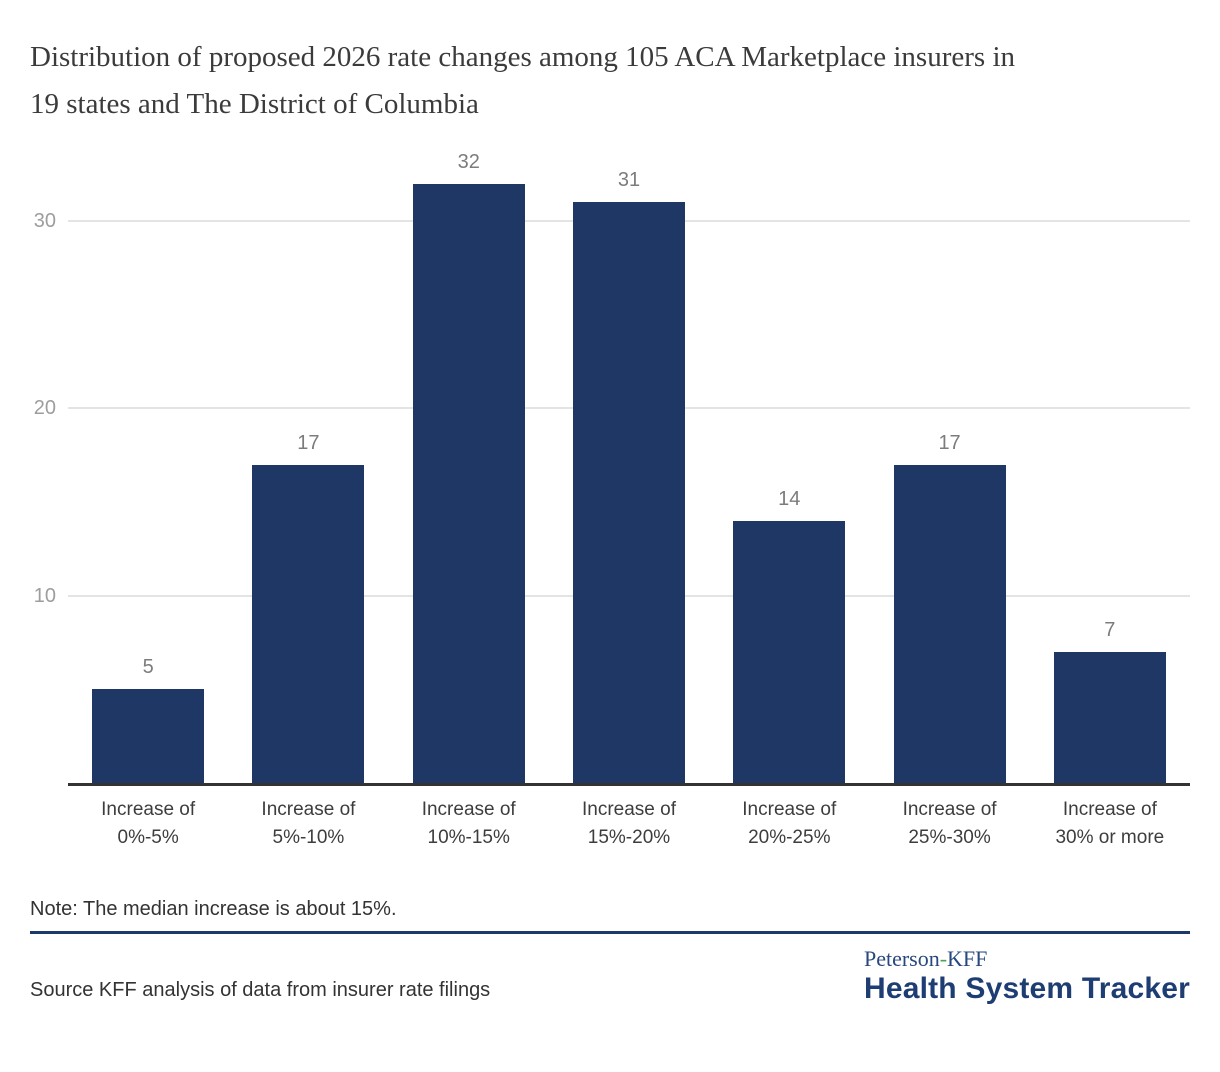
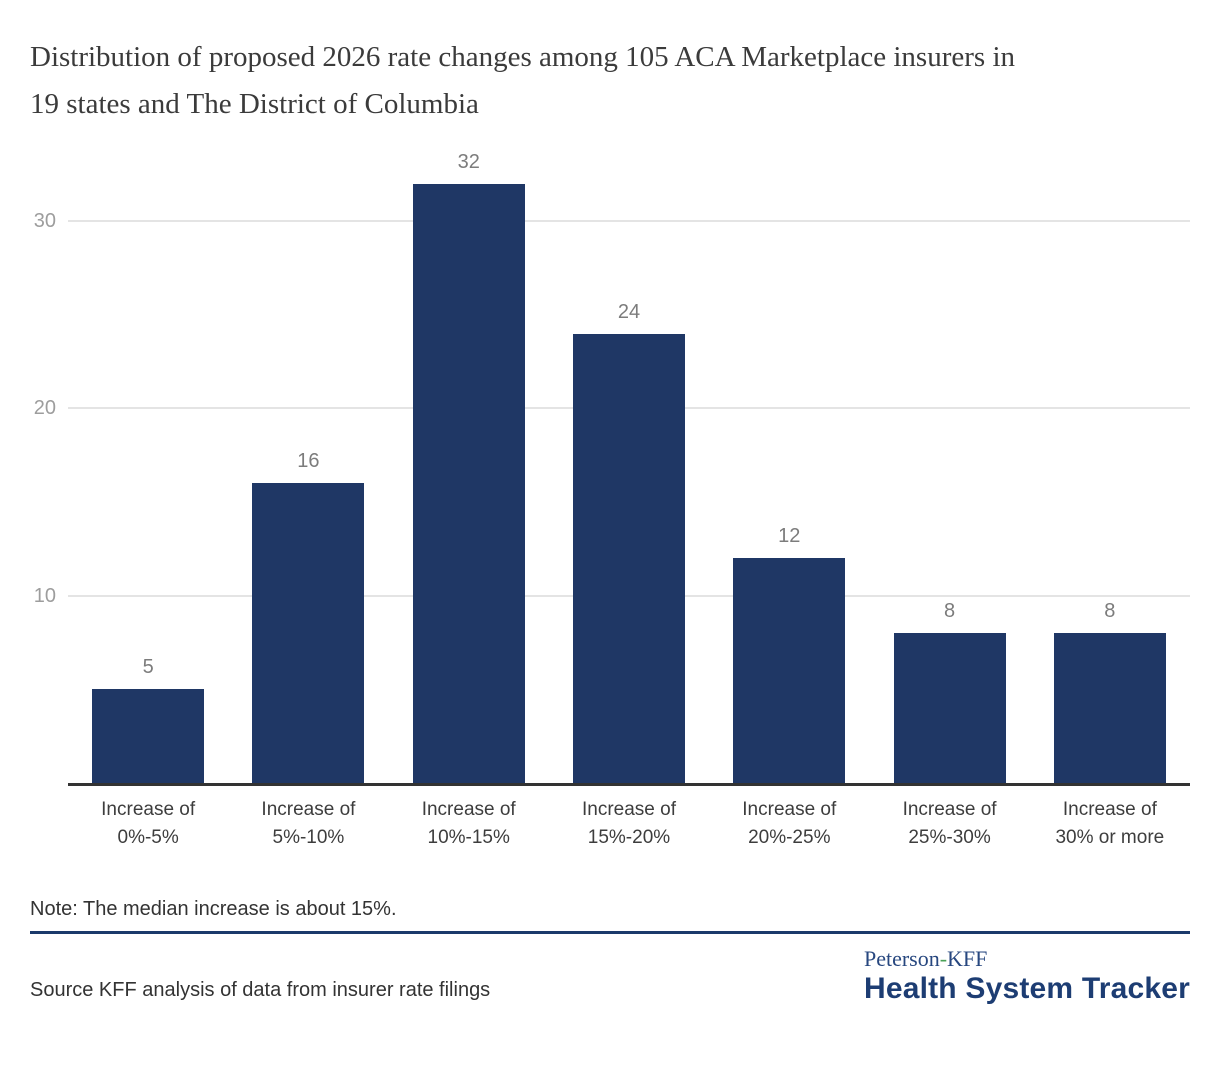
Increase of 5%-10%: 17 -> 16
Increase of 15%-20%: 31 -> 24
Increase of 20%-25%: 14 -> 12
Increase of 25%-30%: 17 -> 8
Increase of 30% or more: 7 -> 8
